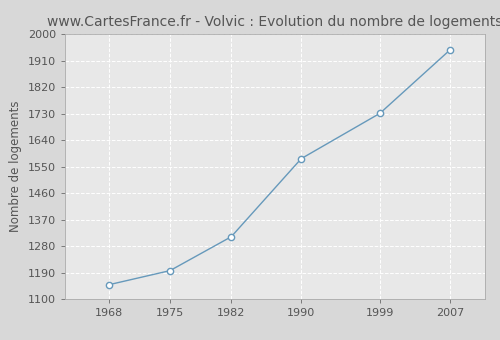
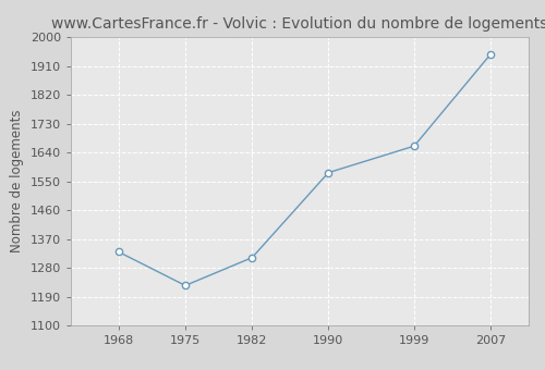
1968: 1149 -> 1330
1975: 1197 -> 1225
1999: 1731 -> 1660
